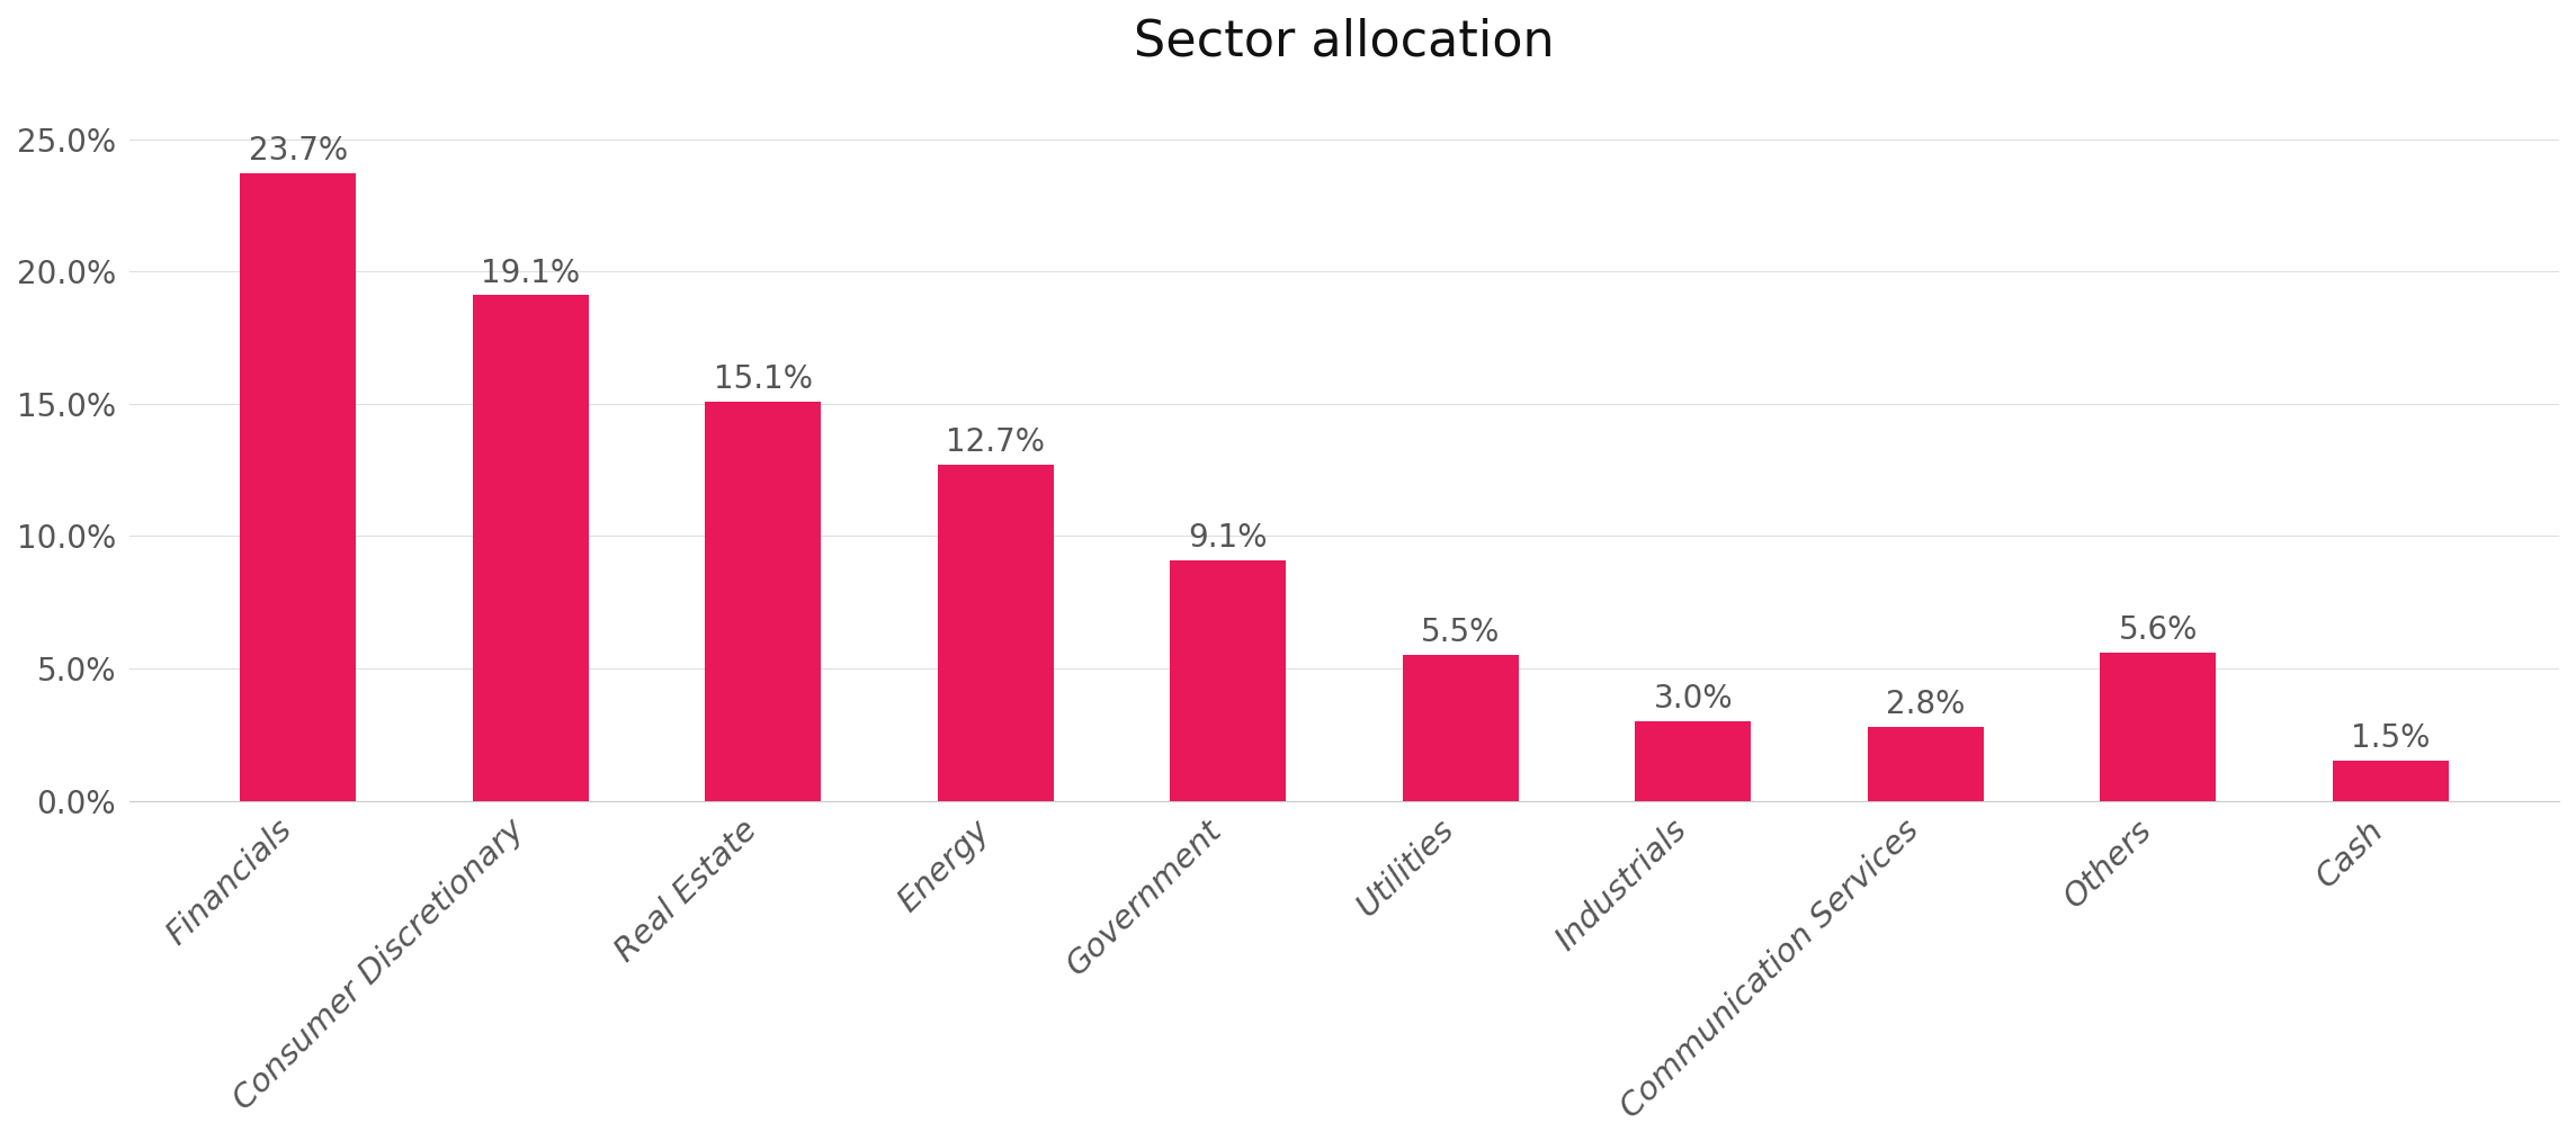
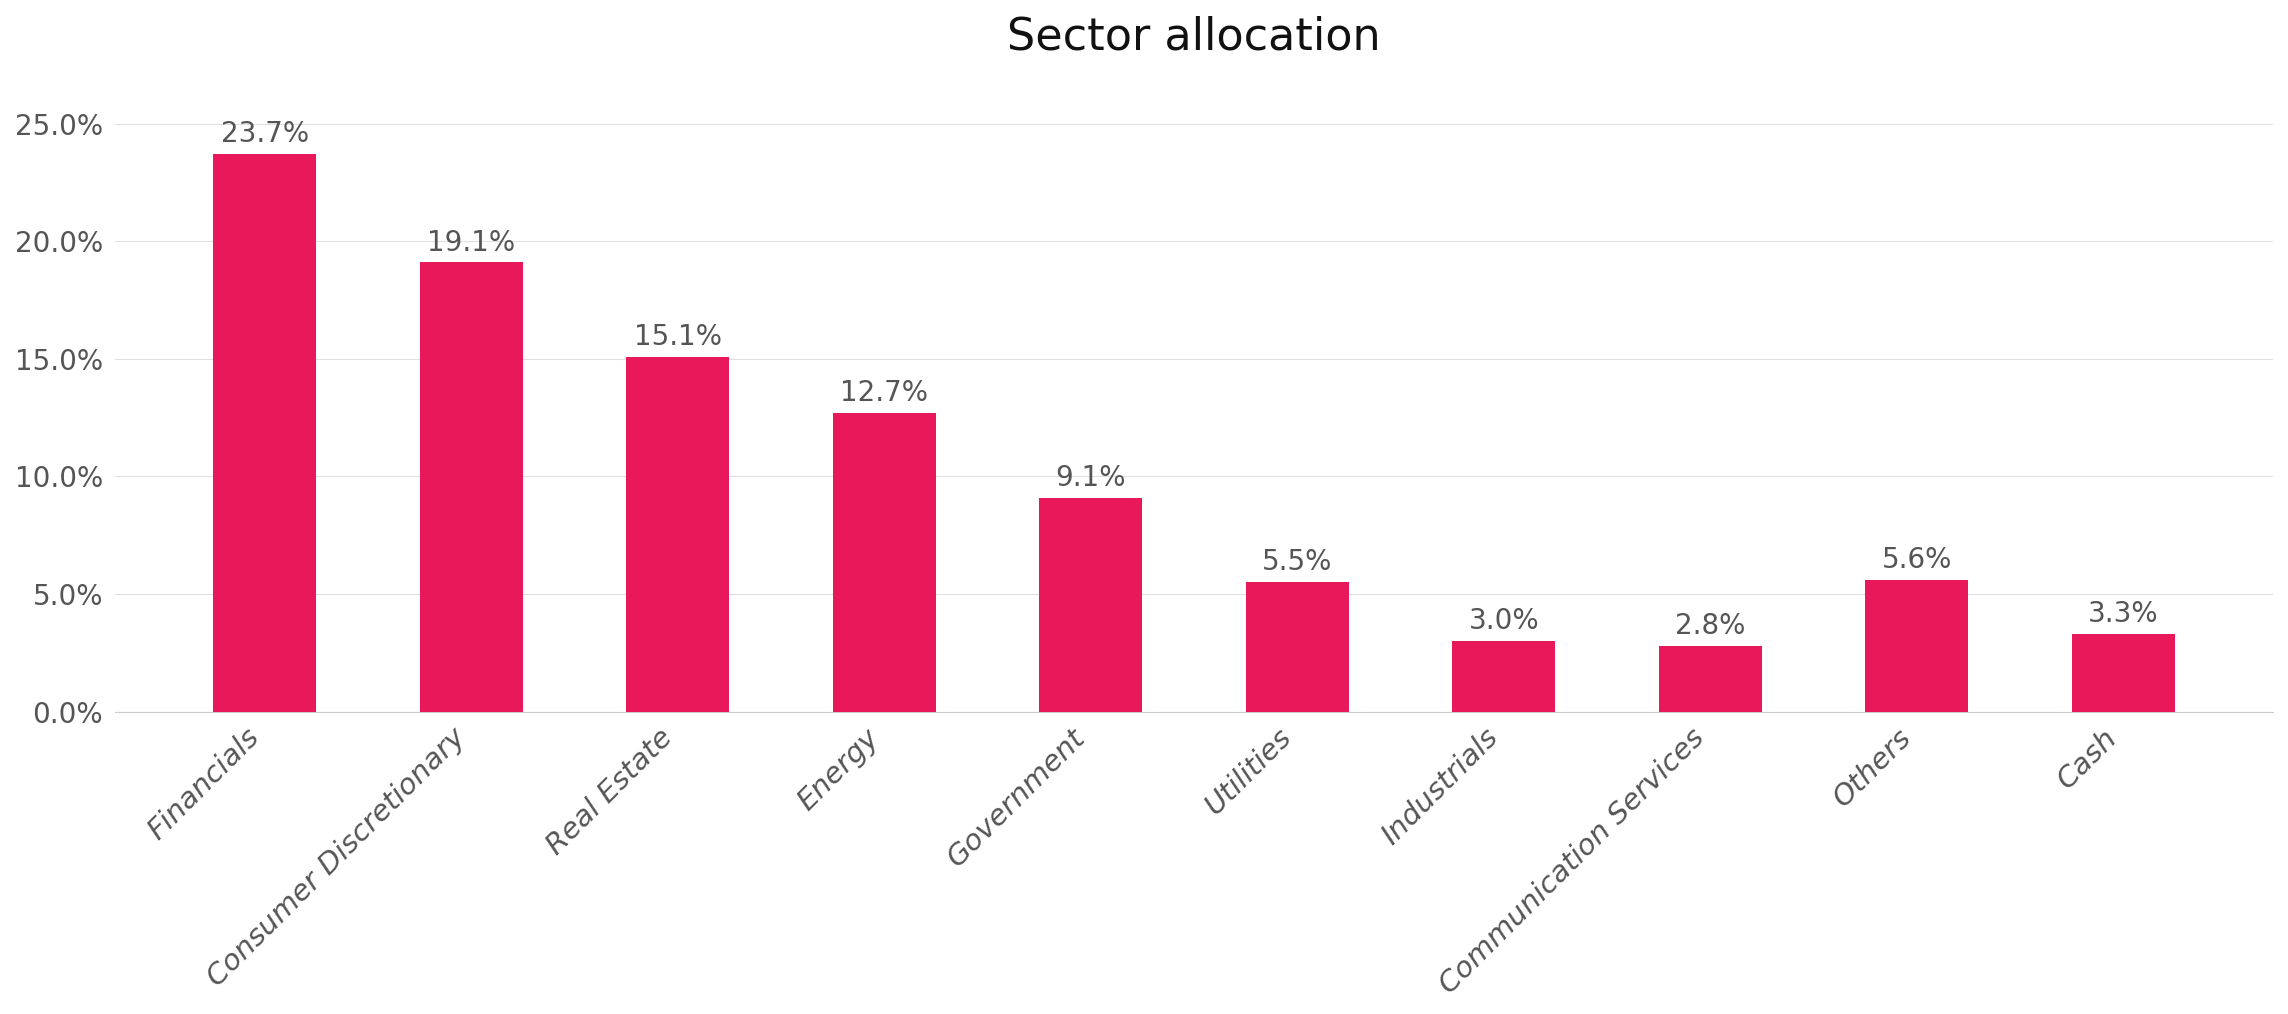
Cash: 1.5% -> 3.3%
